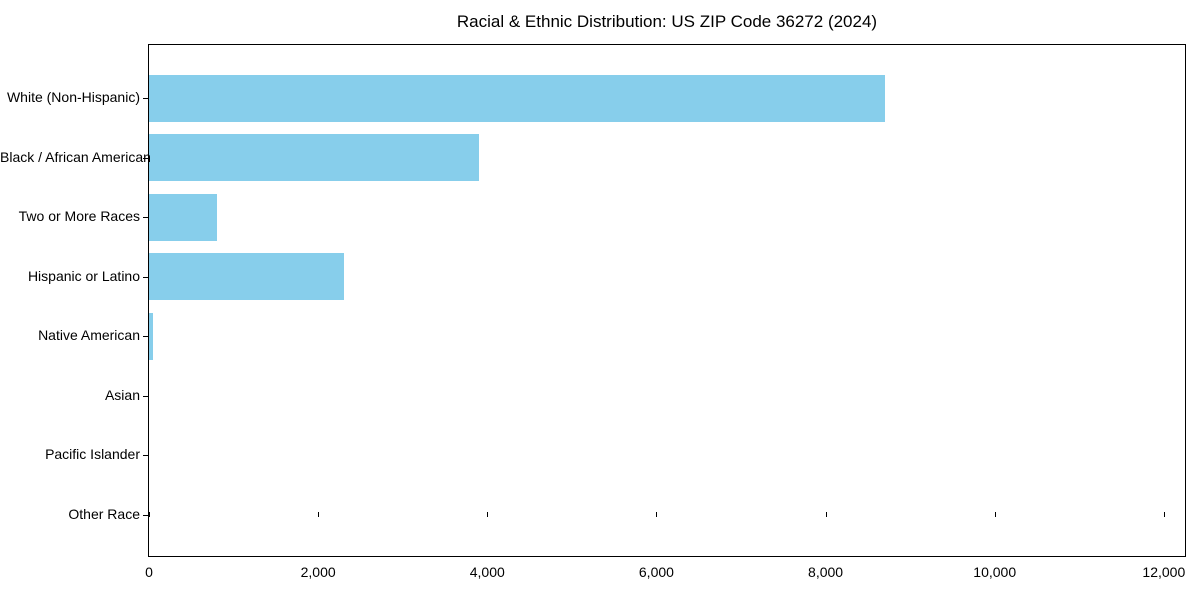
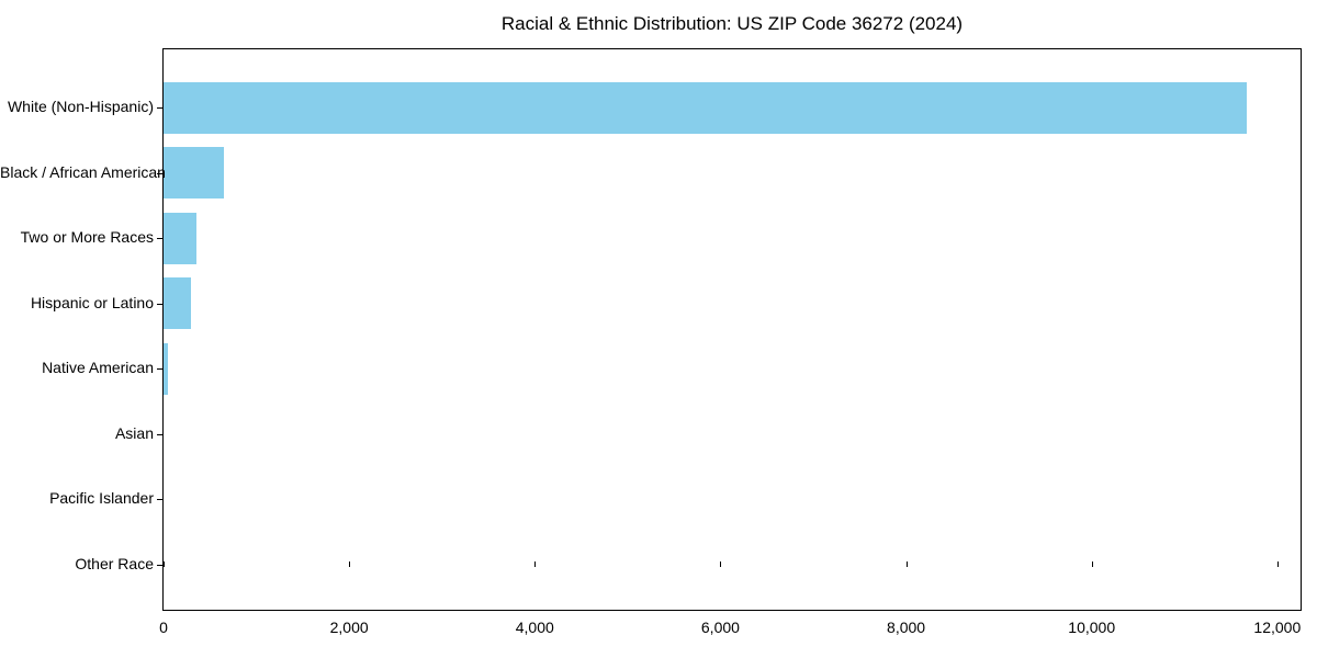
White (Non-Hispanic): 8700 -> 11700
Black / African American: 3900 -> 600
Two or More Races: 800 -> 400
Hispanic or Latino: 2300 -> 300
